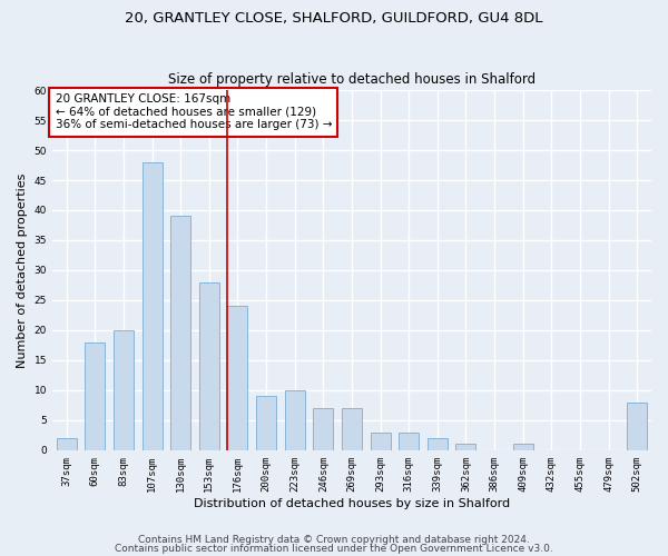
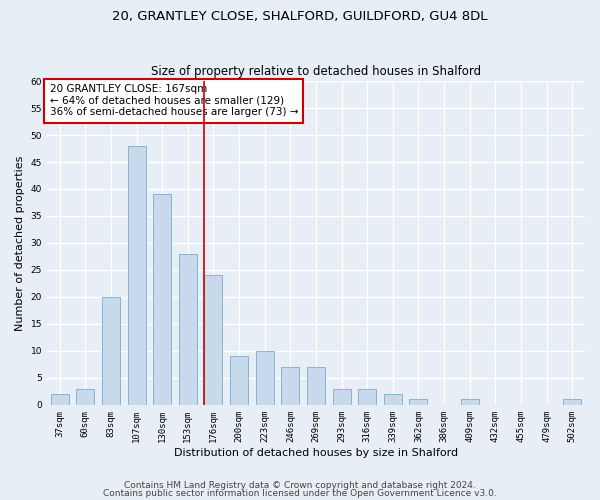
60sqm: 18 -> 3
502sqm: 8 -> 1
